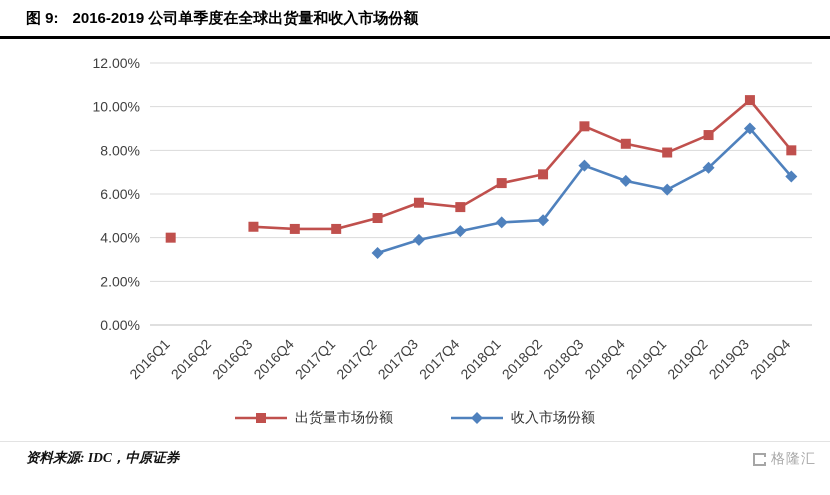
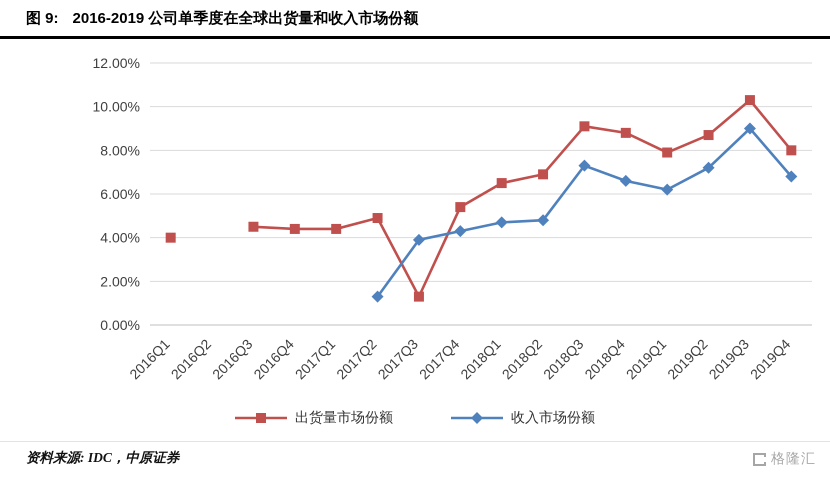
收入市场份额/2017Q2: 3.3% -> 1.3%
出货量市场份额/2017Q3: 5.6% -> 1.3%
出货量市场份额/2018Q4: 8.3% -> 8.8%
